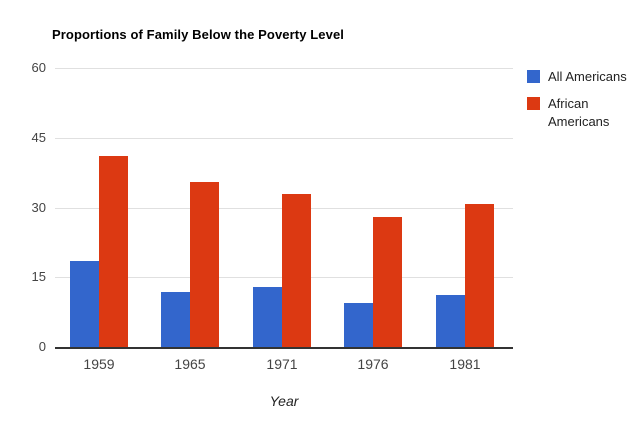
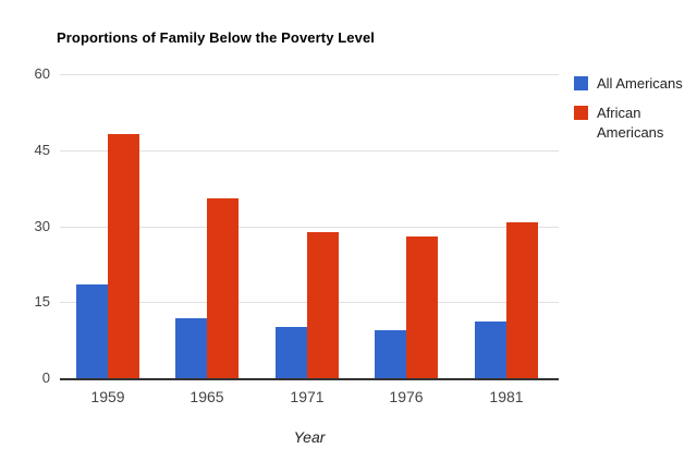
African Americans/1959: 41 -> 48
All Americans/1971: 13 -> 10
African Americans/1971: 33 -> 29
